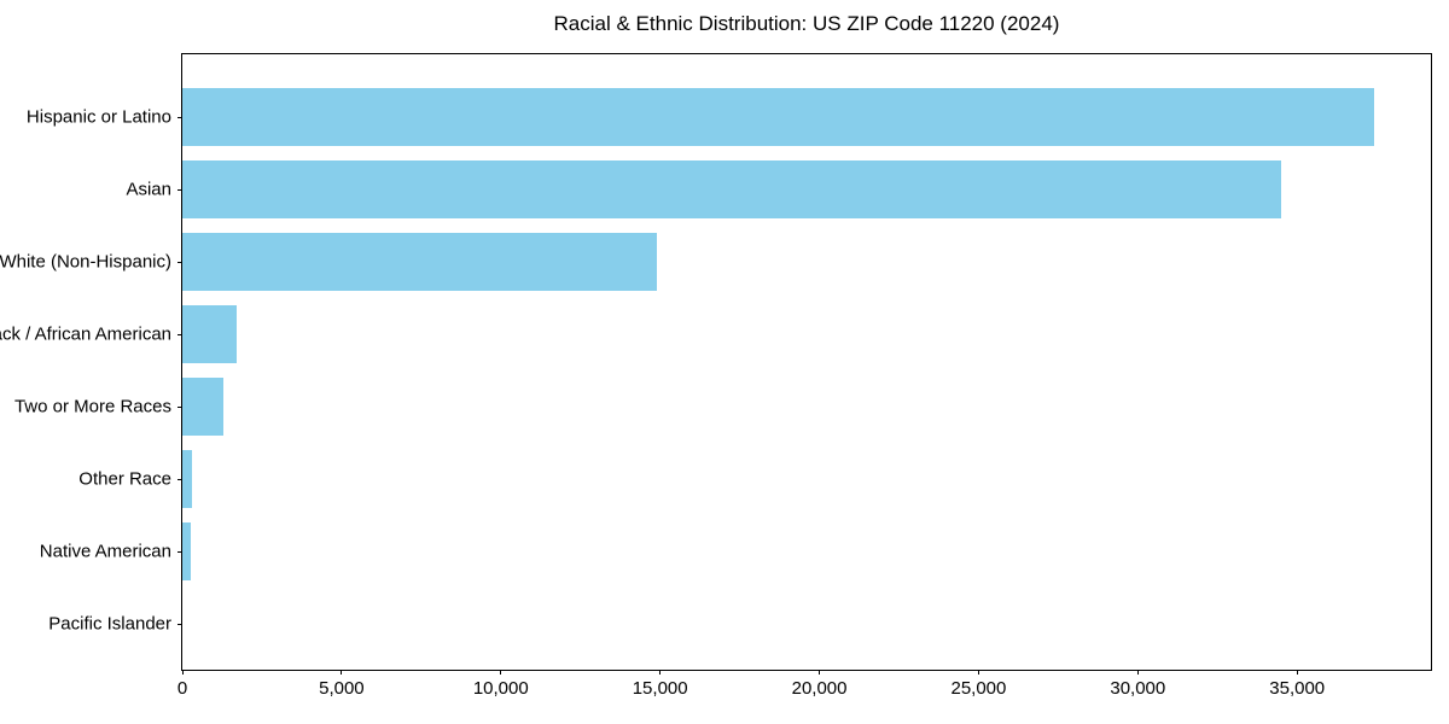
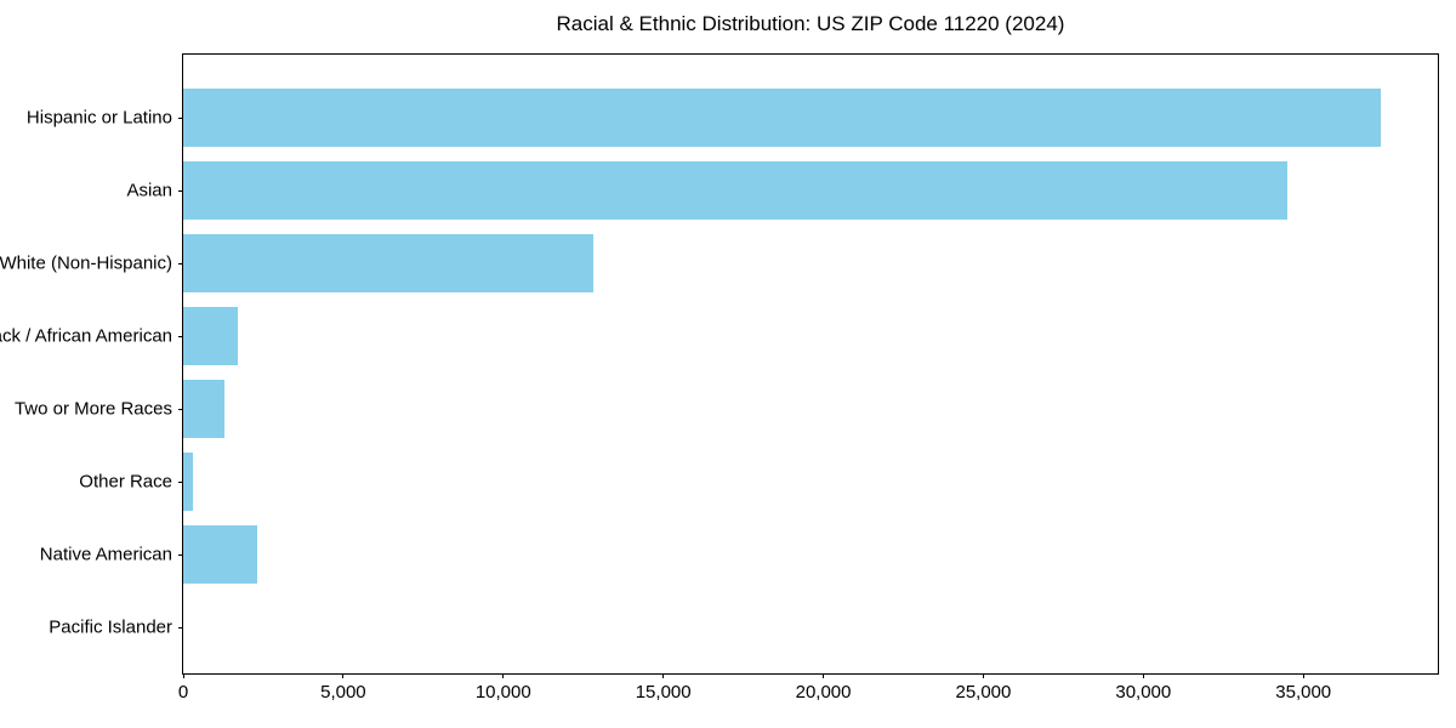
White (Non-Hispanic): 14900 -> 12800
Native American: 300 -> 2300
